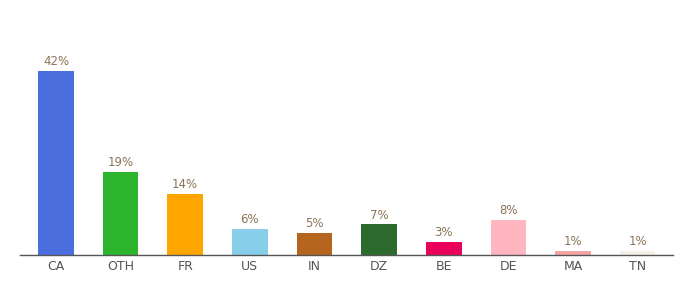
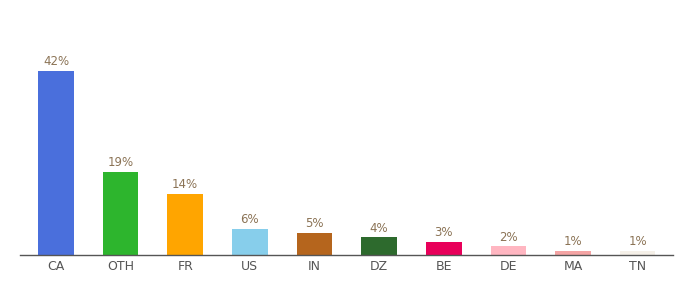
DZ: 7% -> 4%
DE: 8% -> 2%
